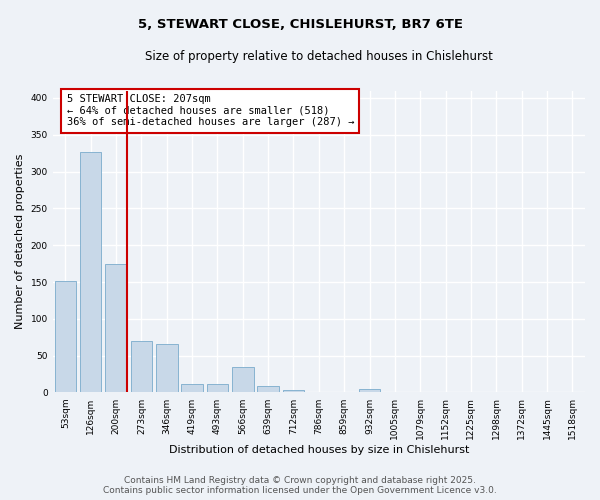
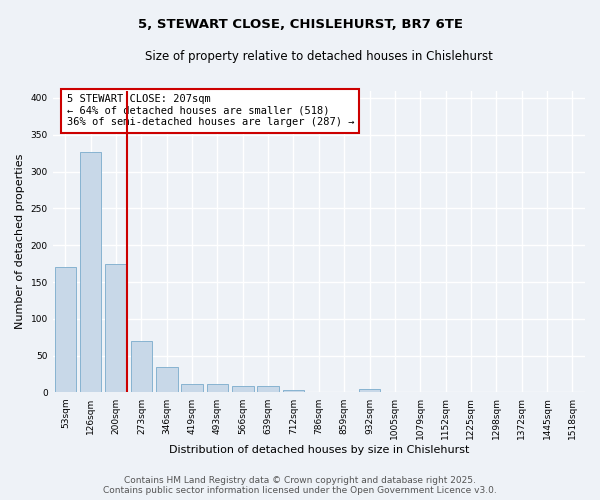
53sqm: 152 -> 170
346sqm: 66 -> 35
566sqm: 34 -> 9
